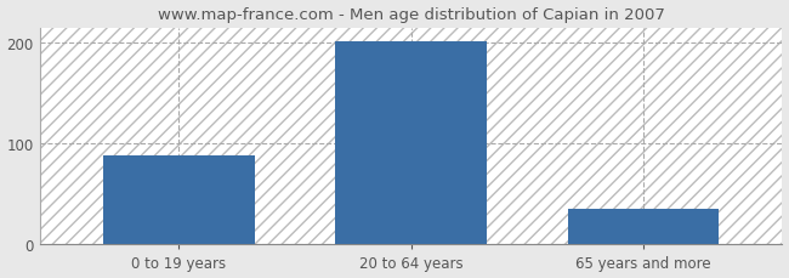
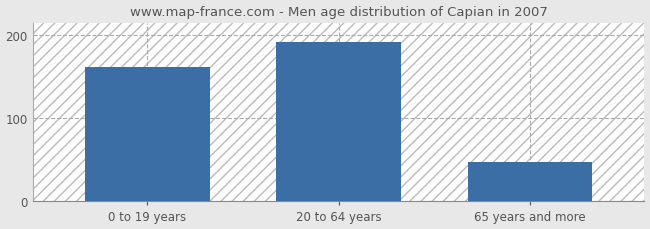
0 to 19 years: 88 -> 162
20 to 64 years: 202 -> 192
65 years and more: 35 -> 48
